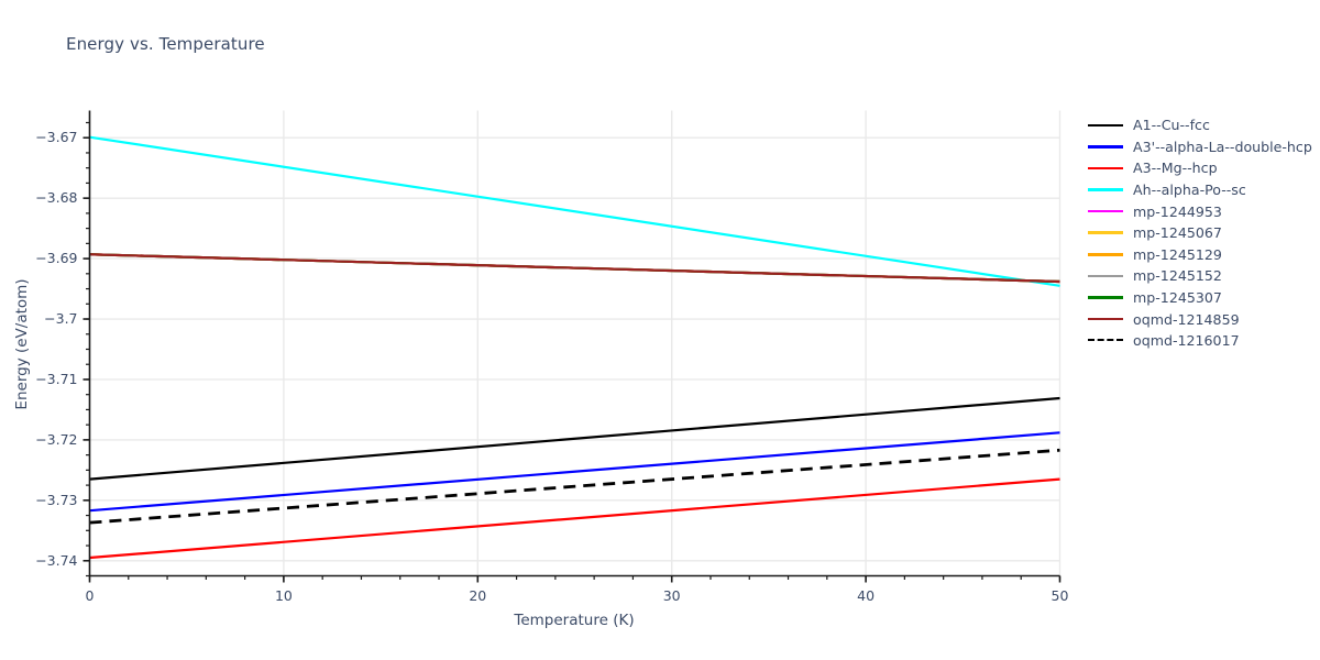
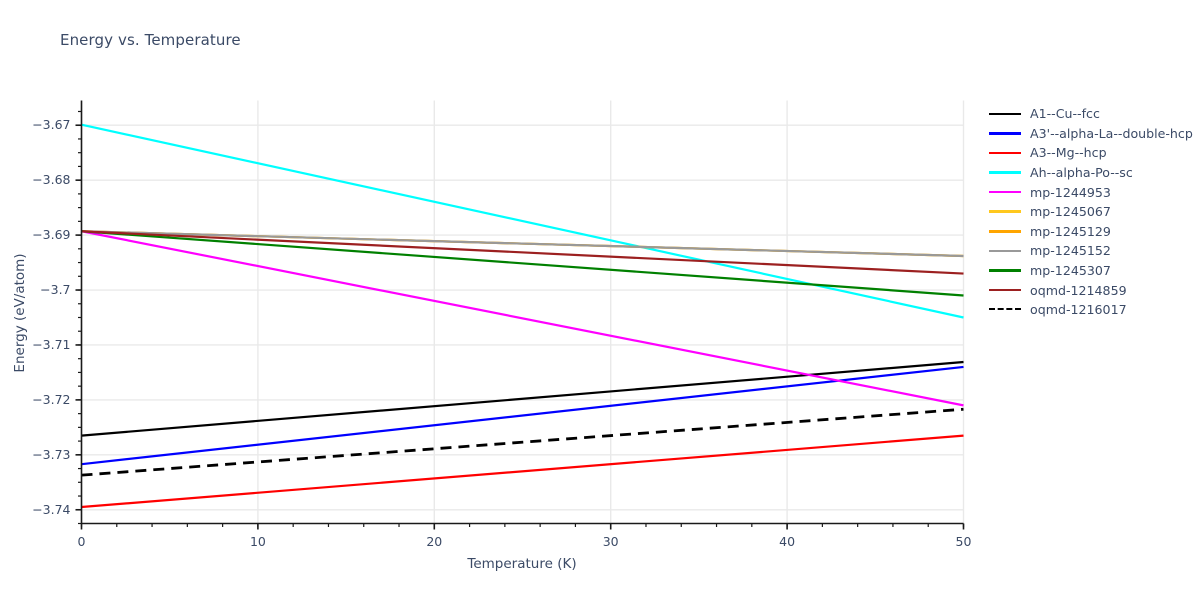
A3'--alpha-La--double-hcp/50: -3.719 -> -3.714
Ah--alpha-Po--sc/50: -3.695 -> -3.705
mp-1244953/50: -3.694 -> -3.721
mp-1245307/50: -3.694 -> -3.701
oqmd-1214859/50: -3.694 -> -3.697
